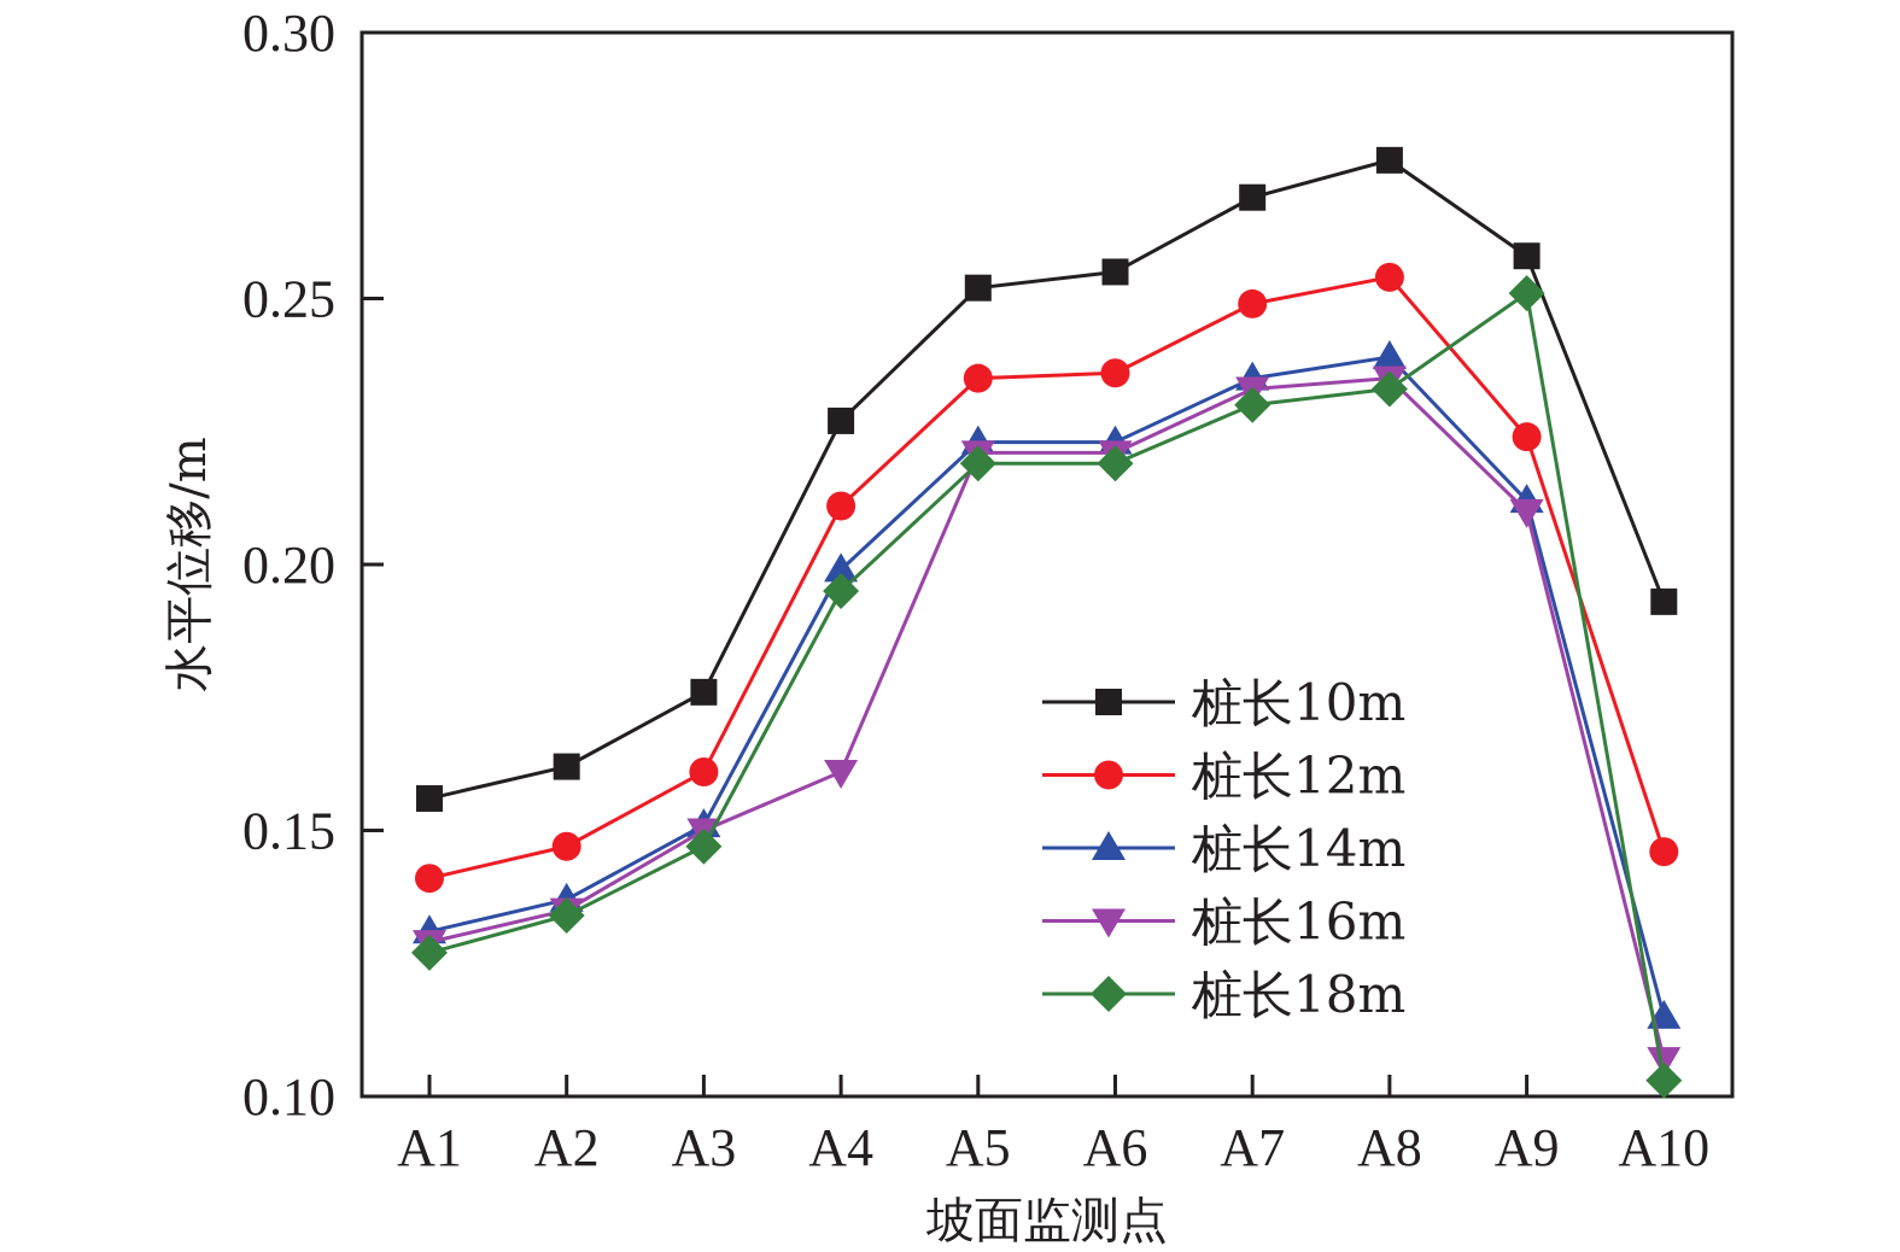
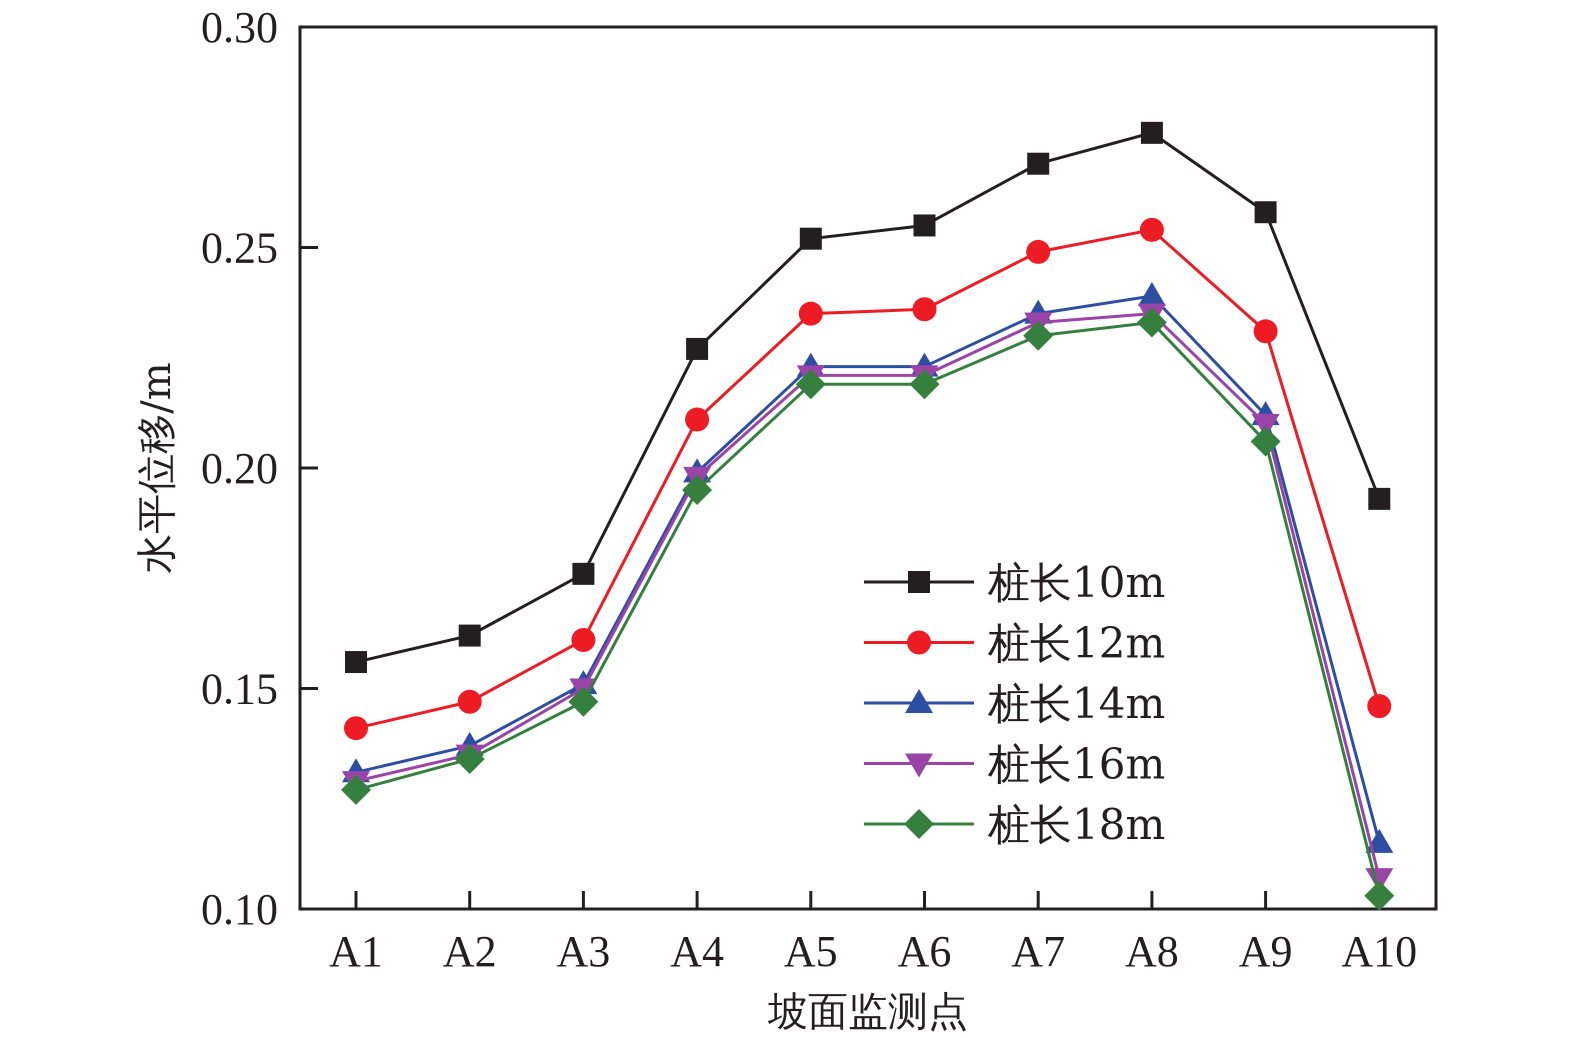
桩长16m/A4: 0.161 -> 0.198
桩长12m/A9: 0.224 -> 0.231
桩长18m/A9: 0.251 -> 0.206
